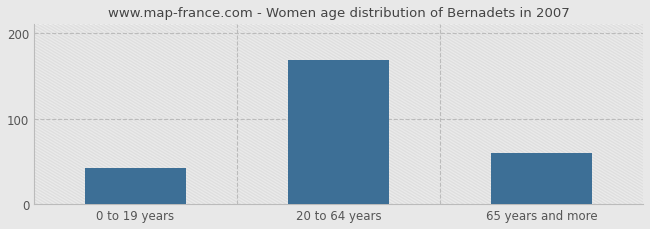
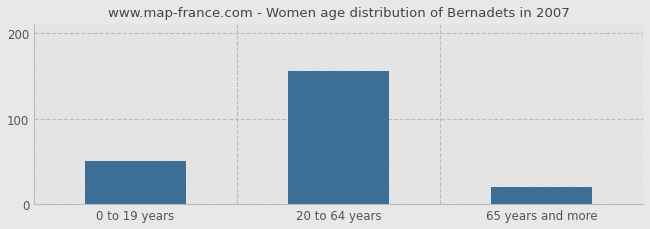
0 to 19 years: 42 -> 50
20 to 64 years: 168 -> 155
65 years and more: 60 -> 20
